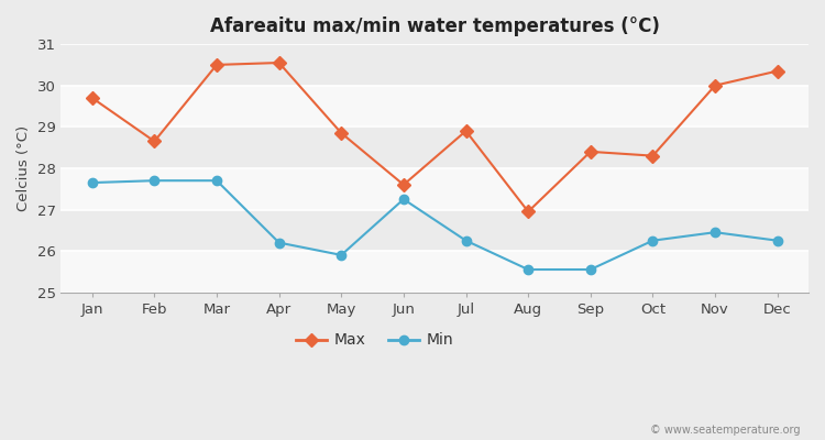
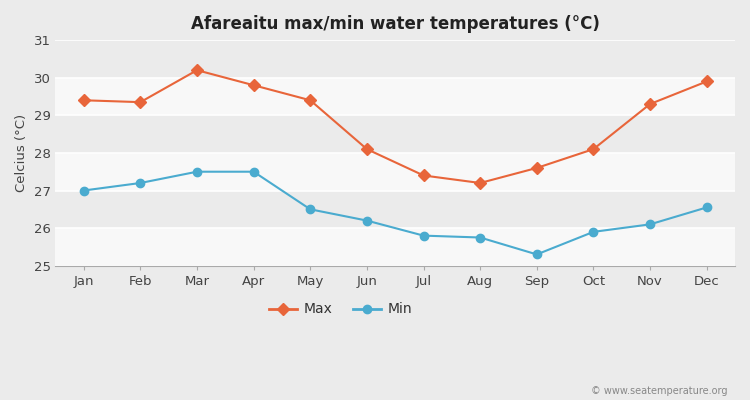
Max/Jan: 29.70 -> 29.40
Min/Jan: 27.65 -> 27.00
Max/Feb: 28.65 -> 29.35
Min/Feb: 27.70 -> 27.20
Max/Mar: 30.50 -> 30.20
Min/Mar: 27.70 -> 27.50
Max/Apr: 30.55 -> 29.80
Min/Apr: 26.20 -> 27.50
Max/May: 28.85 -> 29.40
Min/May: 25.90 -> 26.50
Max/Jun: 27.60 -> 28.10
Min/Jun: 27.25 -> 26.20
Max/Jul: 28.90 -> 27.40
Min/Jul: 26.25 -> 25.80
Max/Aug: 26.95 -> 27.20
Min/Aug: 25.55 -> 25.75
Max/Sep: 28.40 -> 27.60
Min/Sep: 25.55 -> 25.30
Max/Oct: 28.30 -> 28.10
Min/Oct: 26.25 -> 25.90
Max/Nov: 30.00 -> 29.30
Min/Nov: 26.45 -> 26.10
Max/Dec: 30.35 -> 29.90
Min/Dec: 26.25 -> 26.55
